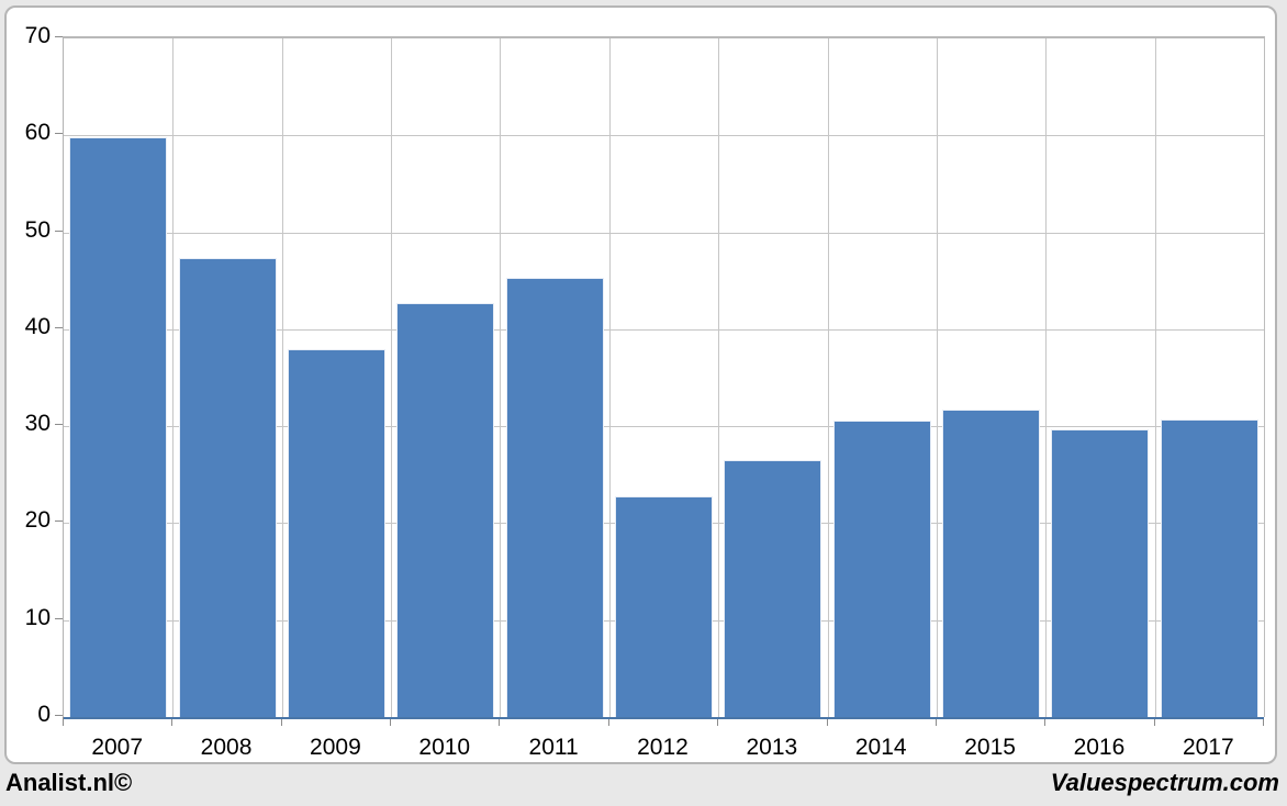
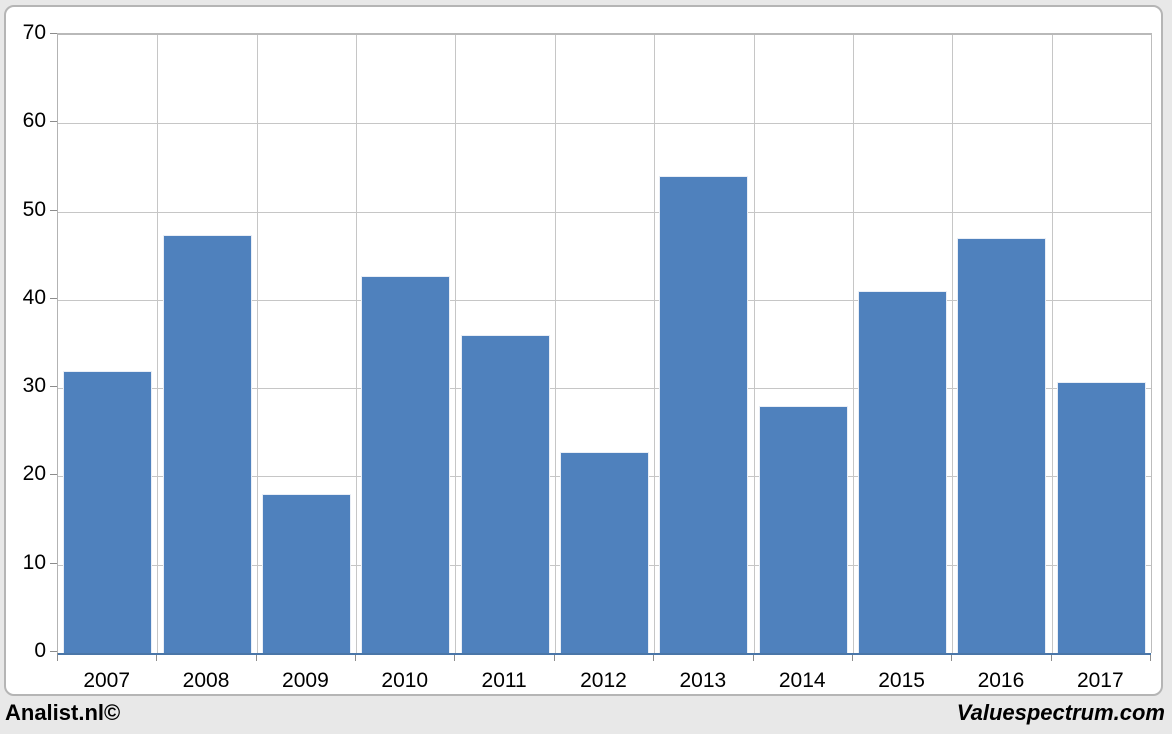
2007: 60 -> 32
2009: 38 -> 18
2011: 45 -> 36
2013: 26 -> 54
2014: 31 -> 28
2015: 32 -> 41
2016: 30 -> 47
